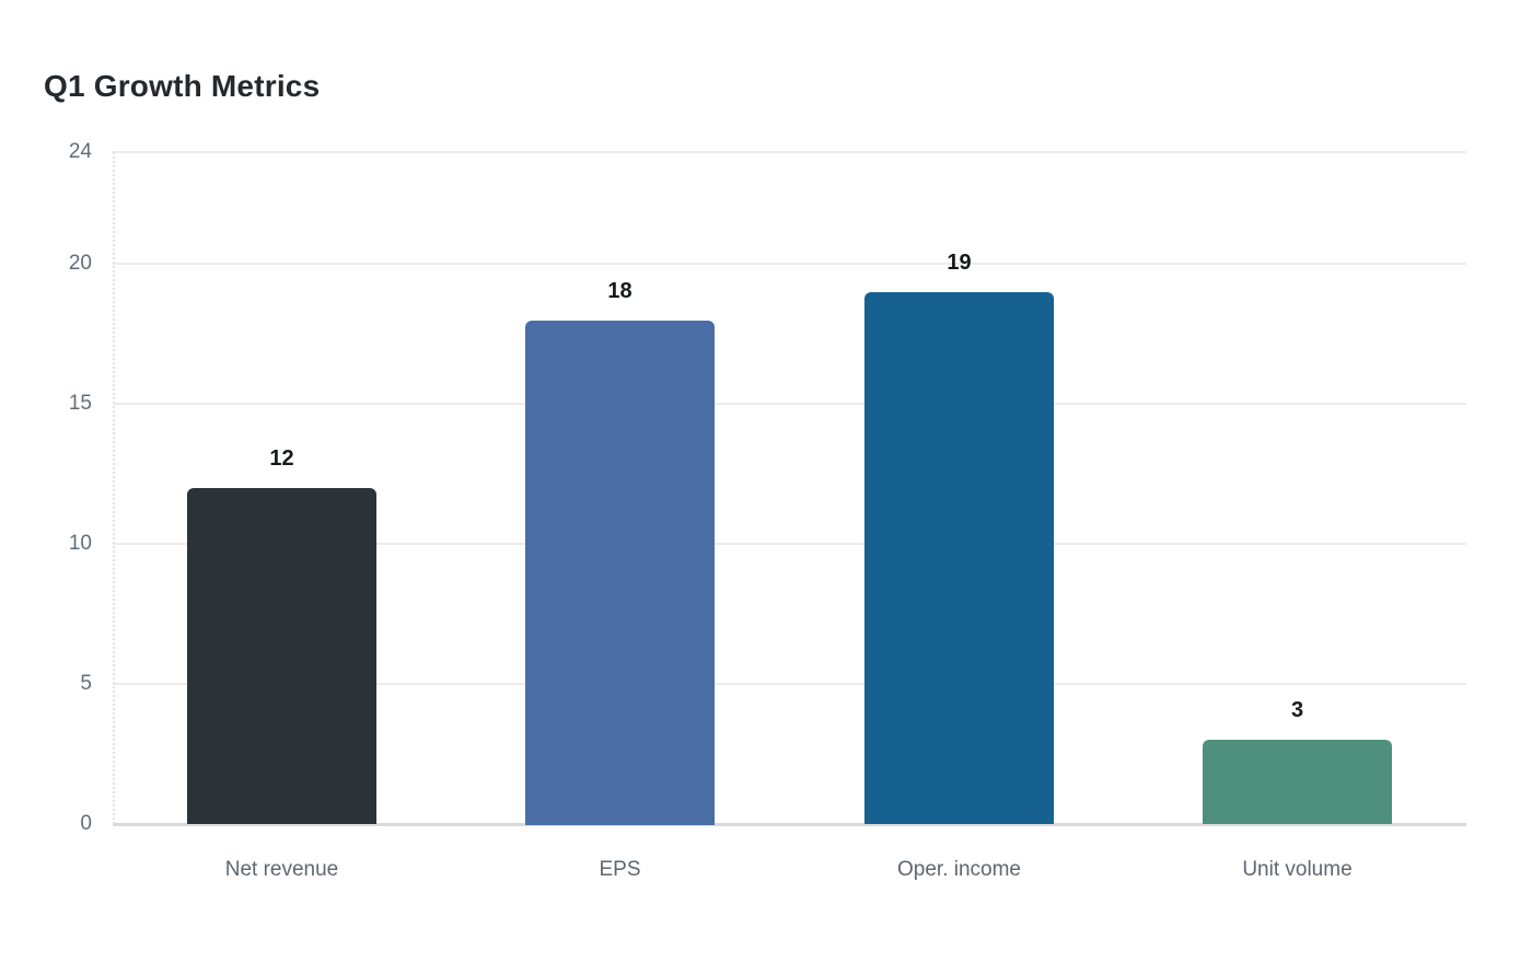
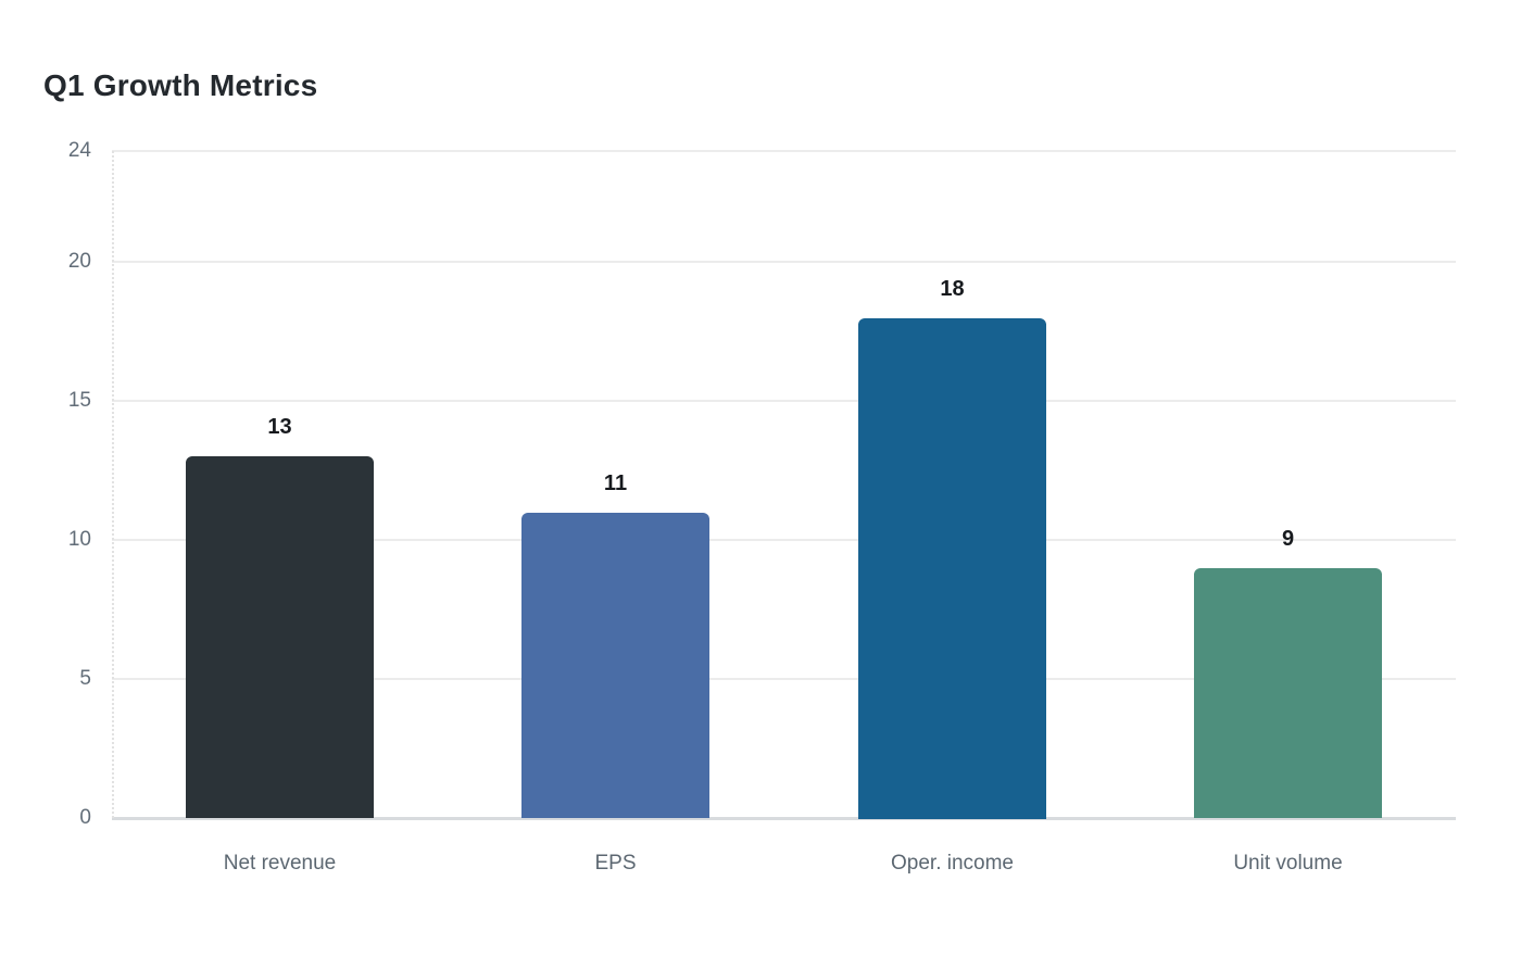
Net revenue: 12 -> 13
EPS: 18 -> 11
Oper. income: 19 -> 18
Unit volume: 3 -> 9
